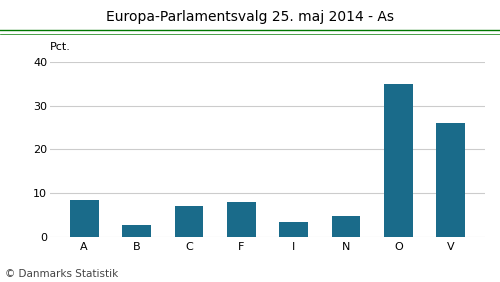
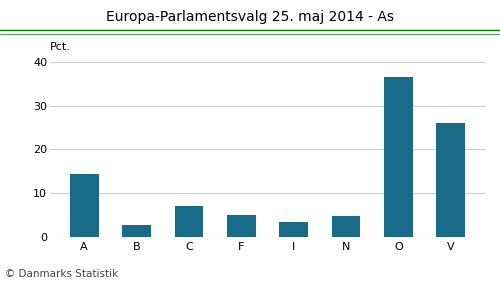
A: 8.5 -> 14.5
F: 8.0 -> 5.1
O: 35.0 -> 36.5
